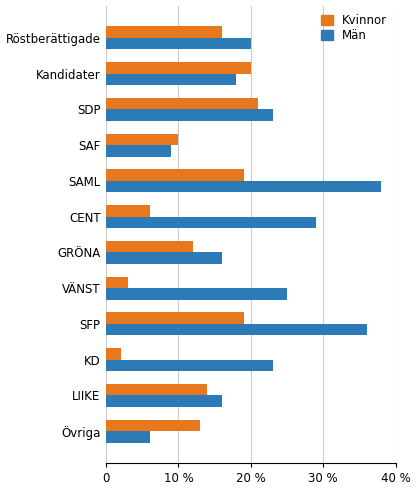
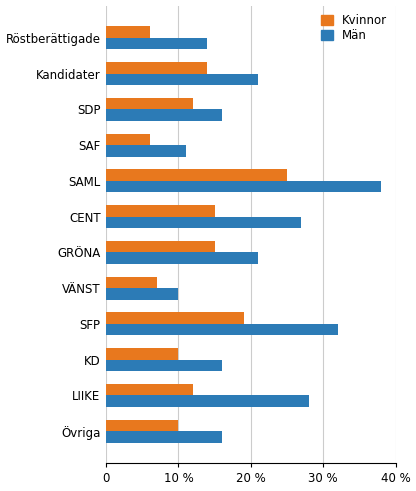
Kvinnor/Röstberättigade: 16 % -> 6 %
Män/Röstberättigade: 20 % -> 14 %
Kvinnor/Kandidater: 20 % -> 14 %
Män/Kandidater: 18 % -> 21 %
Kvinnor/SDP: 21 % -> 12 %
Män/SDP: 23 % -> 16 %
Kvinnor/SAF: 10 % -> 6 %
Män/SAF: 9 % -> 11 %
Kvinnor/SAML: 19 % -> 25 %
Kvinnor/CENT: 6 % -> 15 %
Män/CENT: 29 % -> 27 %
Kvinnor/GRÖNA: 12 % -> 15 %
Män/GRÖNA: 16 % -> 21 %
Kvinnor/VÄNST: 3 % -> 7 %
Män/VÄNST: 25 % -> 10 %
Män/SFP: 36 % -> 32 %
Kvinnor/KD: 2 % -> 10 %
Män/KD: 23 % -> 16 %
Kvinnor/LIIKE: 14 % -> 12 %
Män/LIIKE: 16 % -> 28 %
Kvinnor/Övriga: 13 % -> 10 %
Män/Övriga: 6 % -> 16 %
